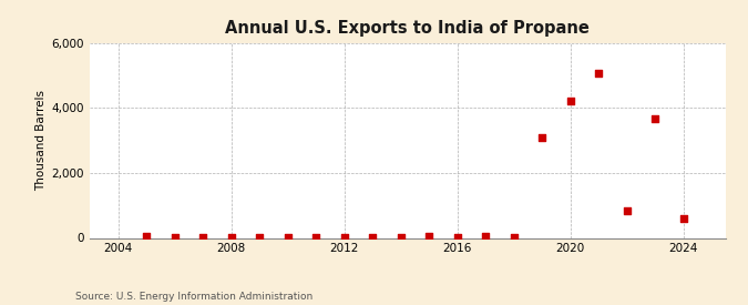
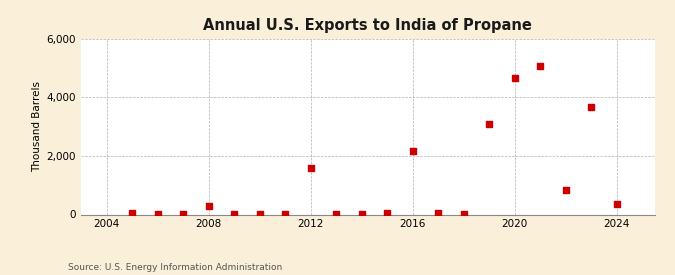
2008: 30 -> 300
2012: 20 -> 1,600
2016: 30 -> 2,150
2020: 4,200 -> 4,650
2024: 600 -> 350
